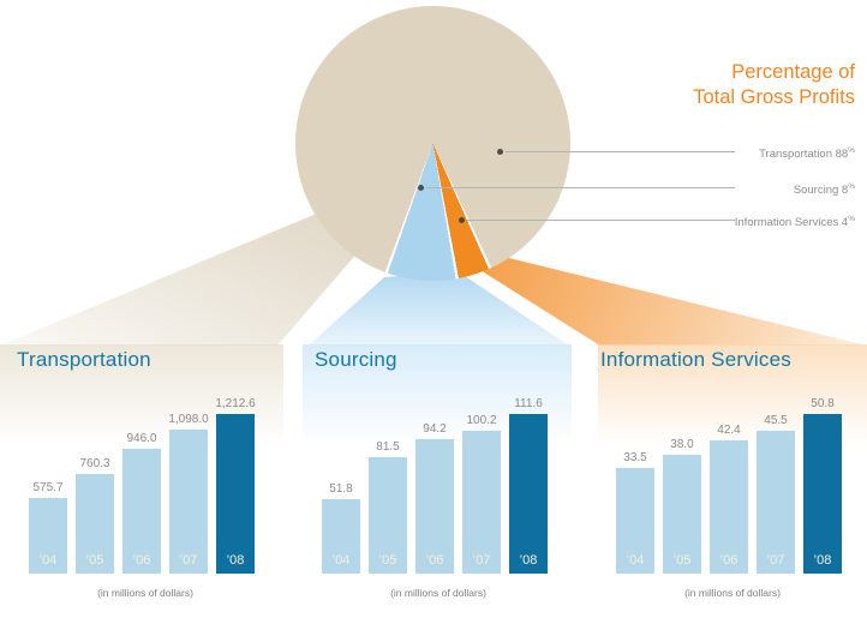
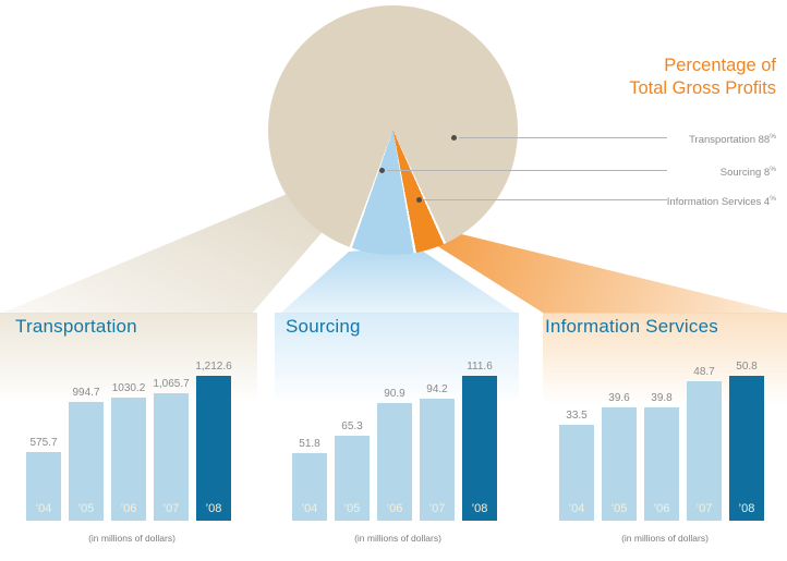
Transportation/’05: 760.3 -> 994.7
Transportation/’06: 946.0 -> 1030.2
Transportation/’07: 1,098.0 -> 1,065.7
Sourcing/’05: 81.5 -> 65.3
Sourcing/’06: 94.2 -> 90.9
Sourcing/’07: 100.2 -> 94.2
Information Services/’05: 38.0 -> 39.6
Information Services/’06: 42.4 -> 39.8
Information Services/’07: 45.5 -> 48.7
